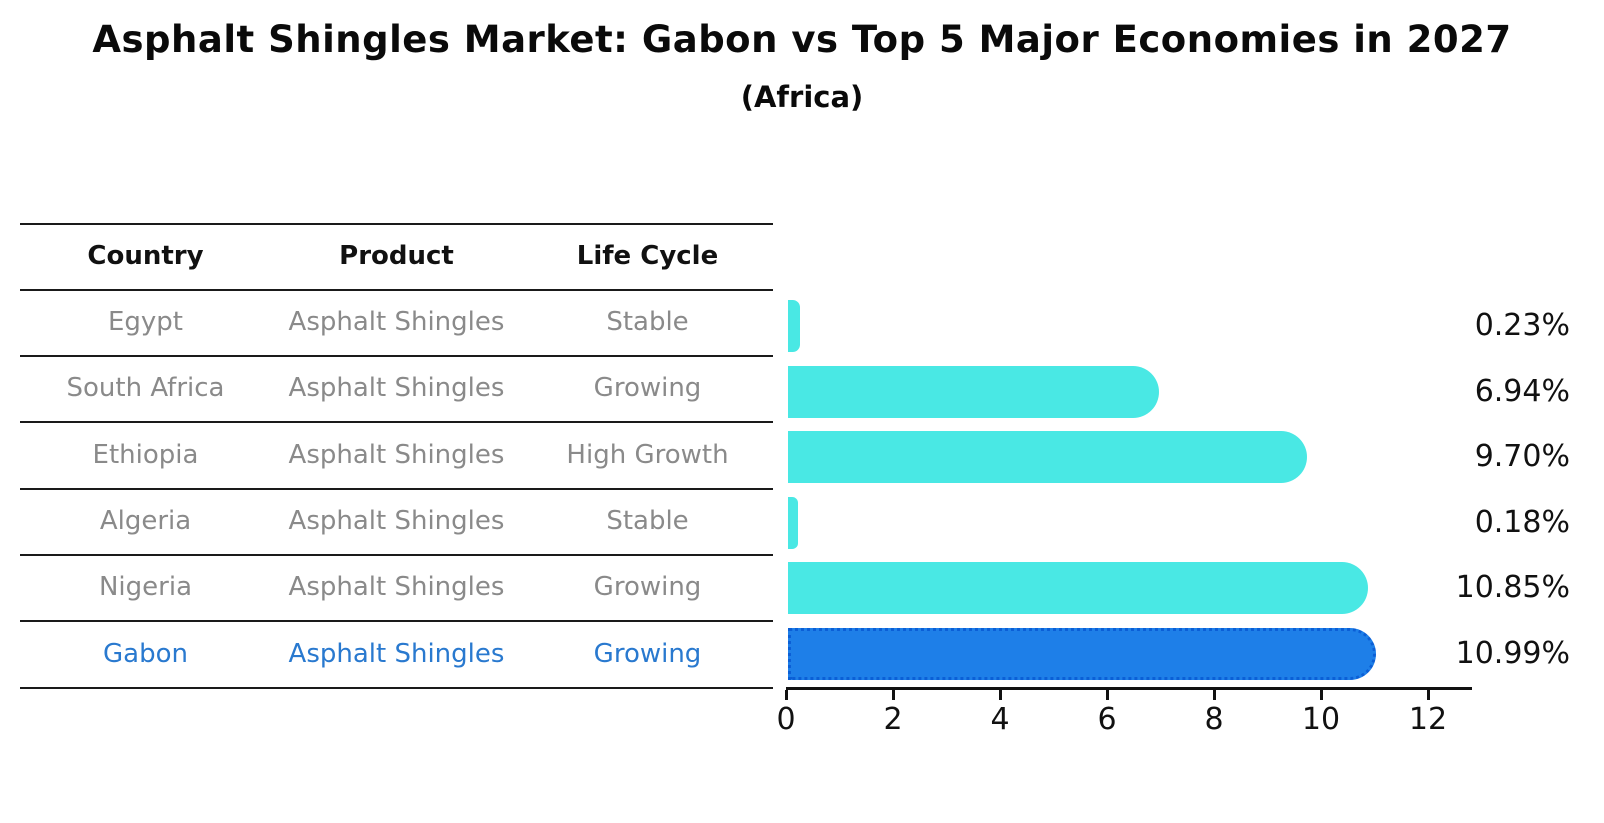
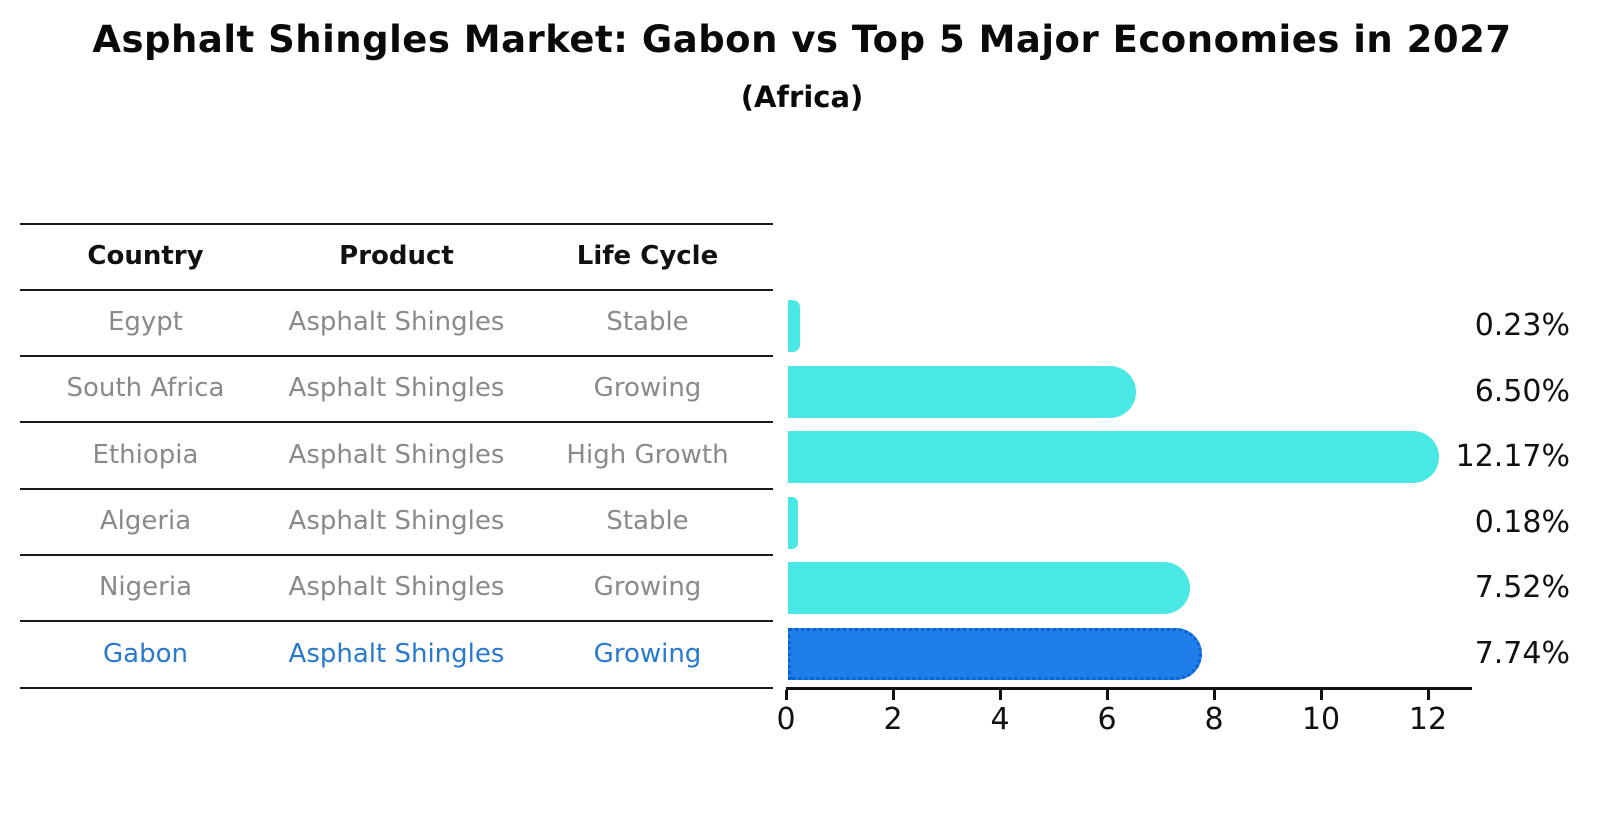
South Africa: 6.94% -> 6.50%
Ethiopia: 9.70% -> 12.17%
Nigeria: 10.85% -> 7.52%
Gabon: 10.99% -> 7.74%
